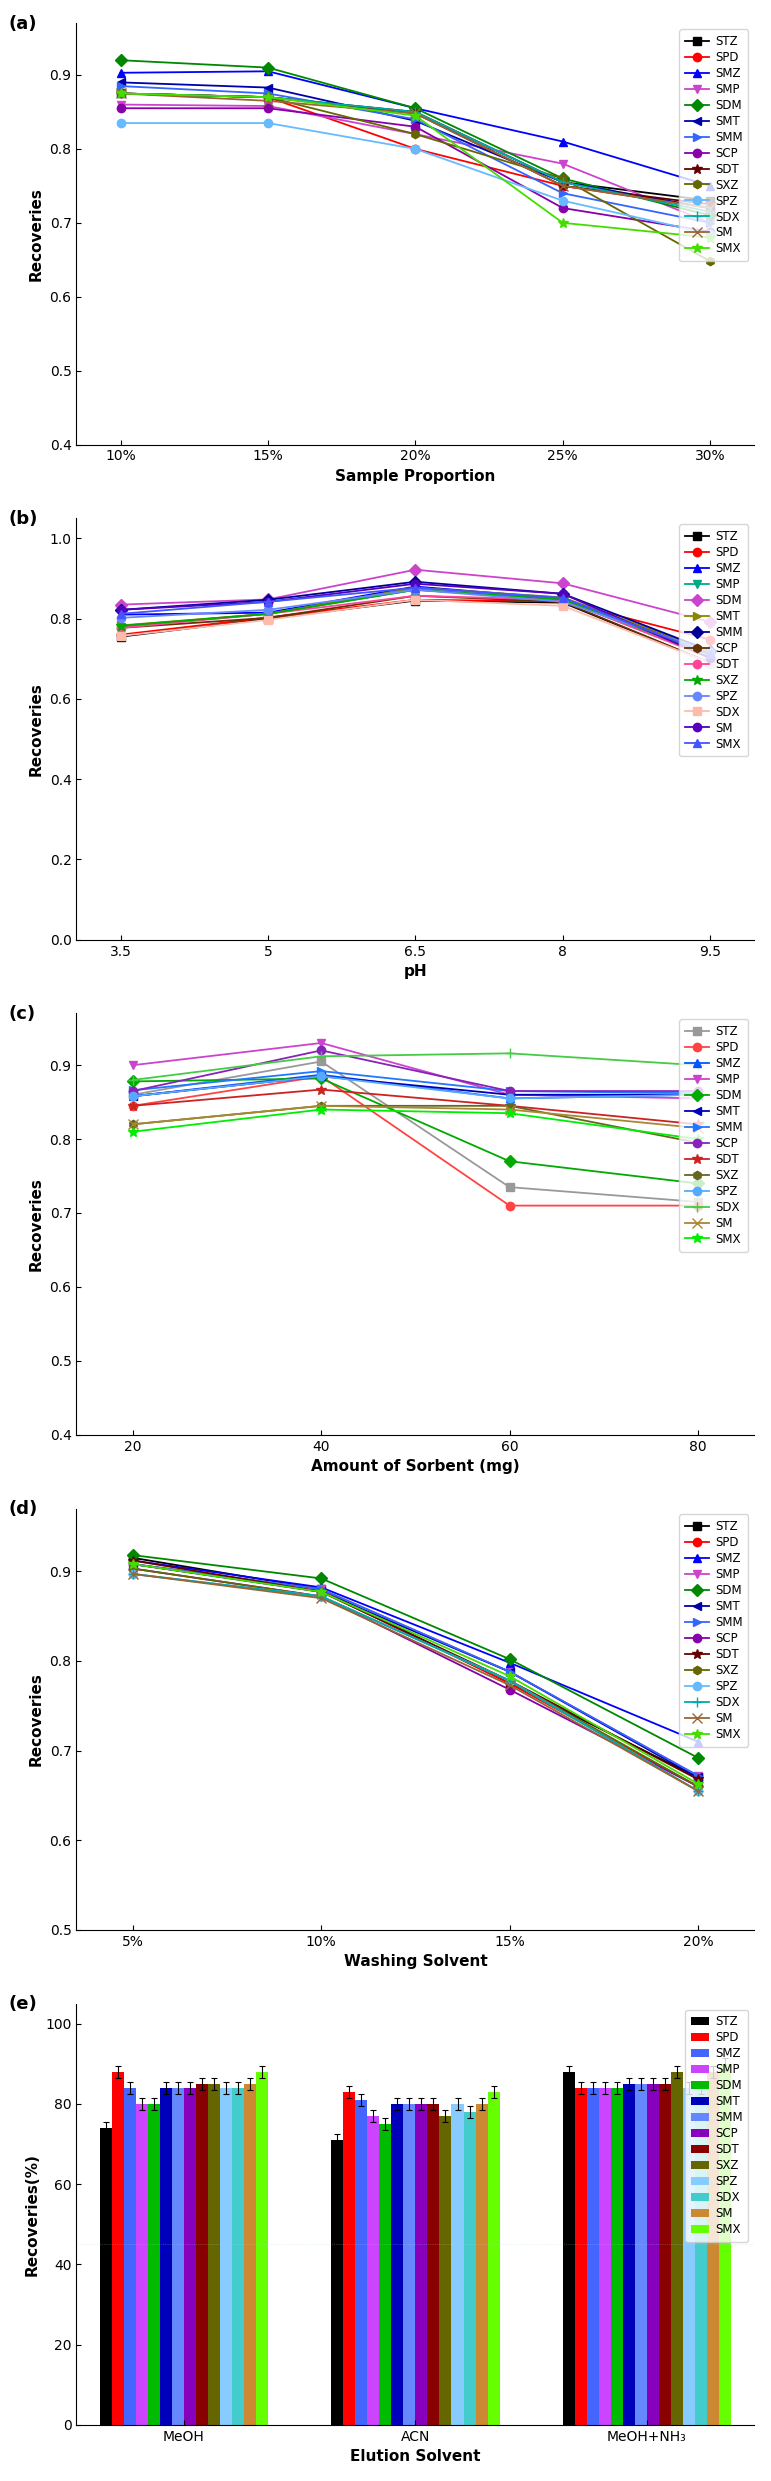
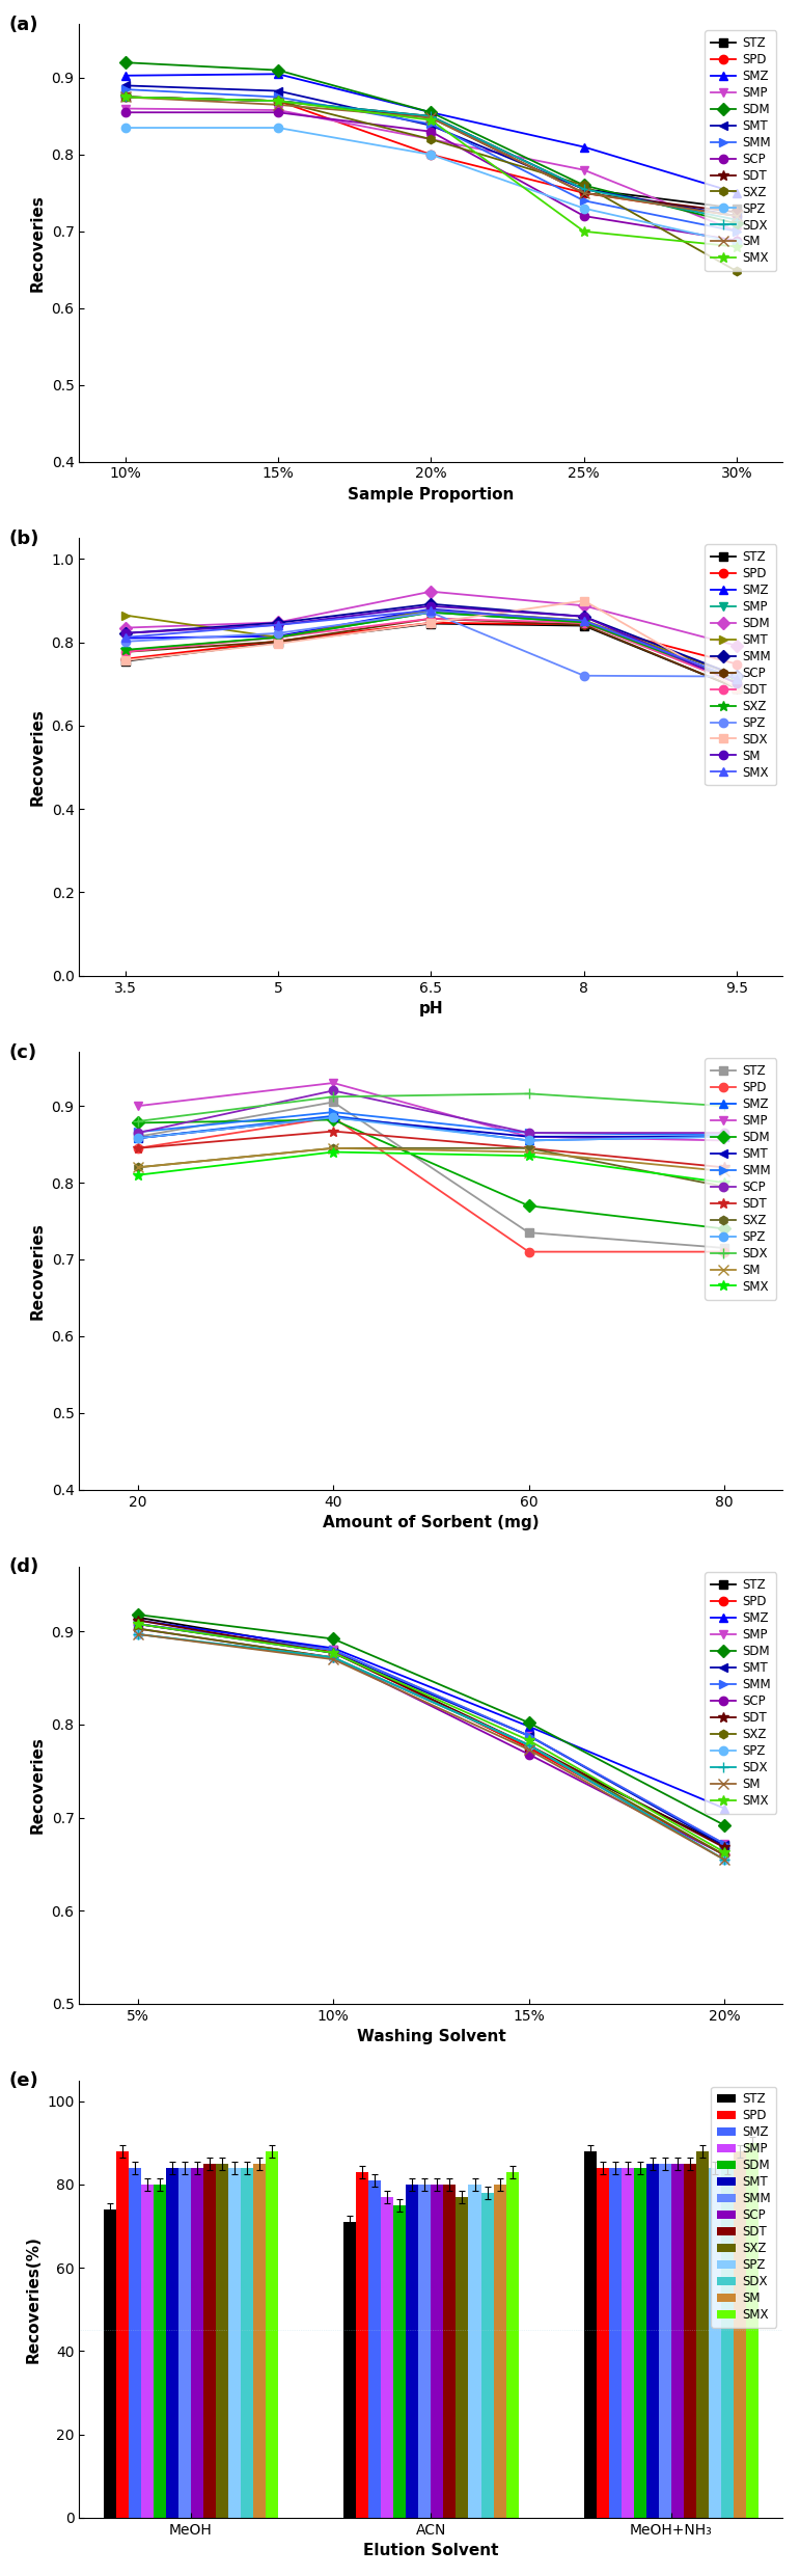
SMT/3.5: 0.783 -> 0.865
SPZ/8: 0.842 -> 0.720
SDX/8: 0.832 -> 0.900
